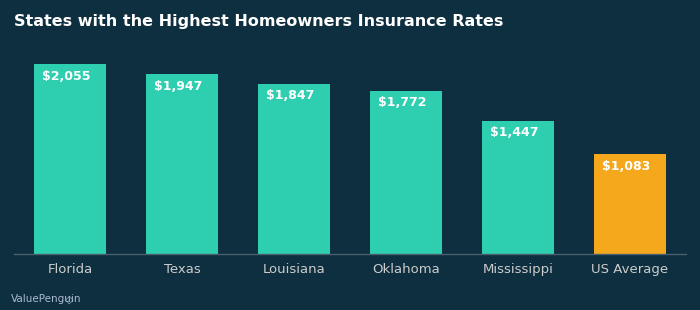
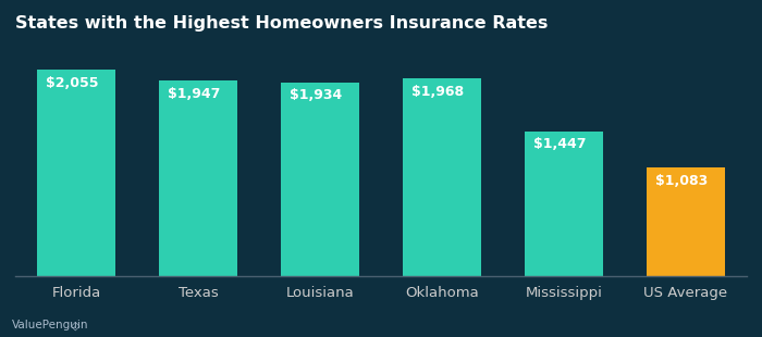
Louisiana: $1,847 -> $1,934
Oklahoma: $1,772 -> $1,968
